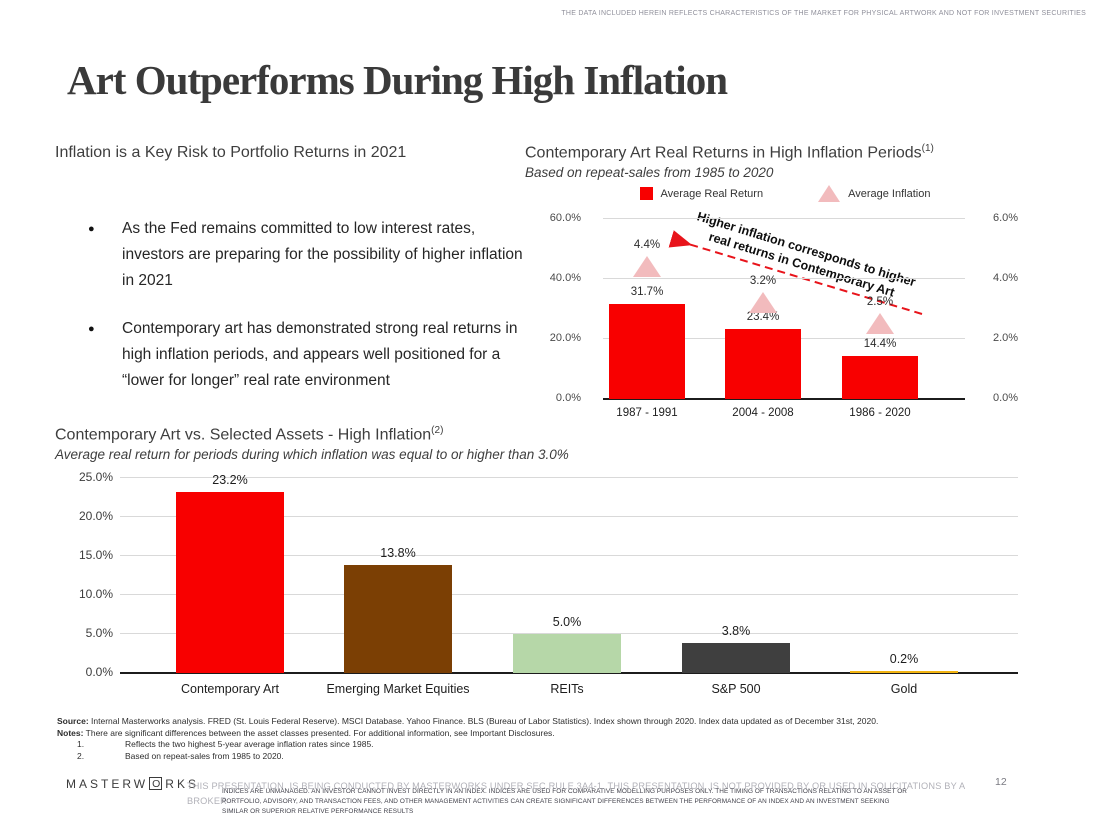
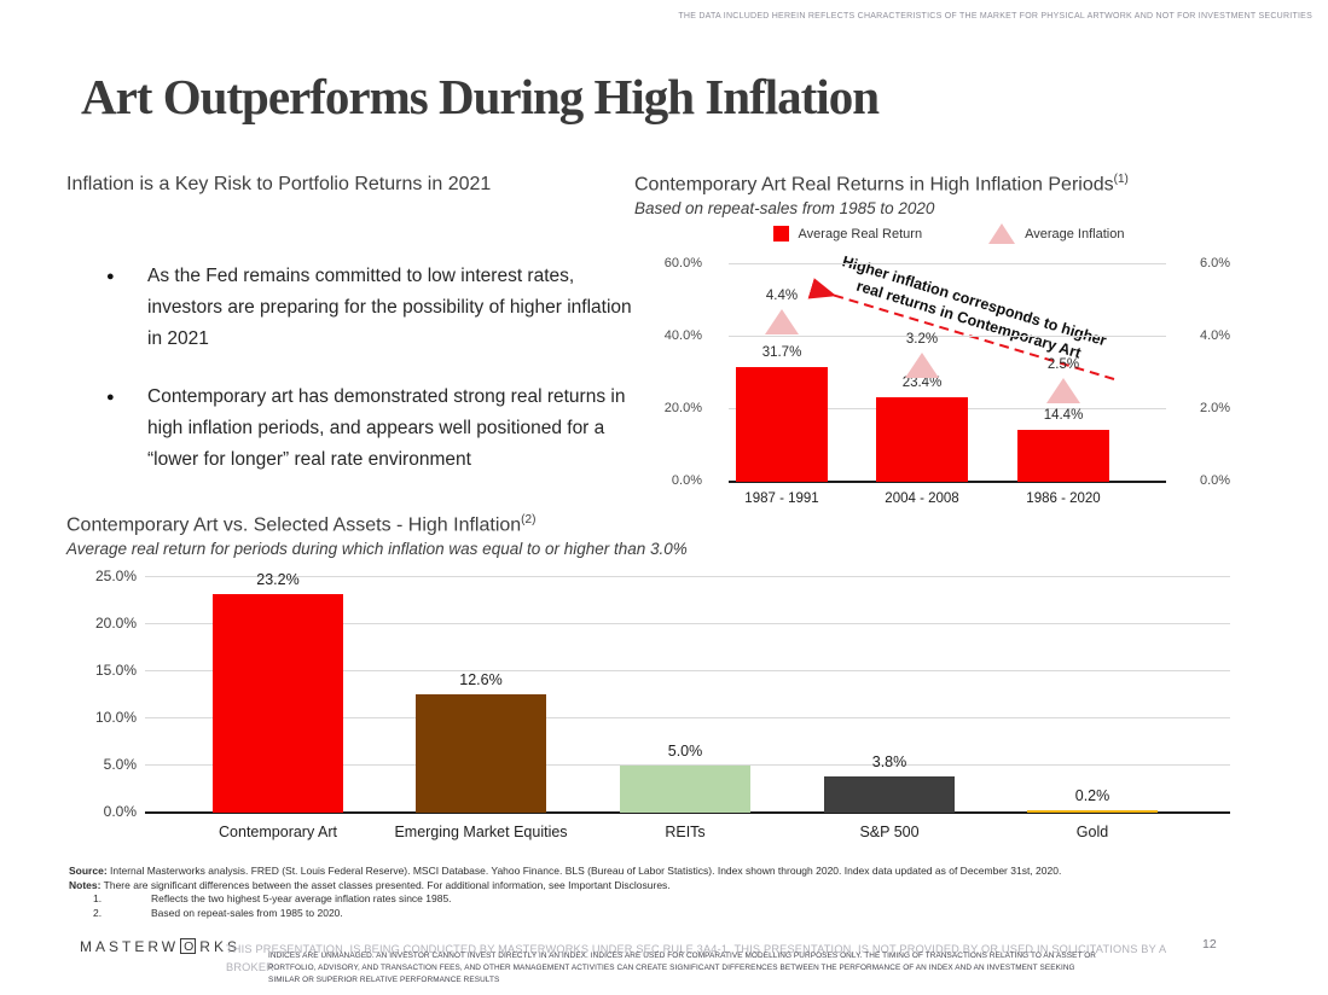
Contemporary Art vs. Selected Assets - High Inflation/Emerging Market Equities: 13.8% -> 12.6%
